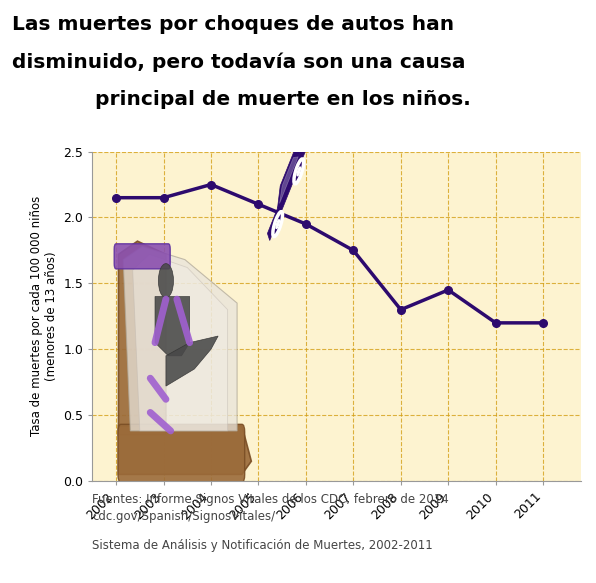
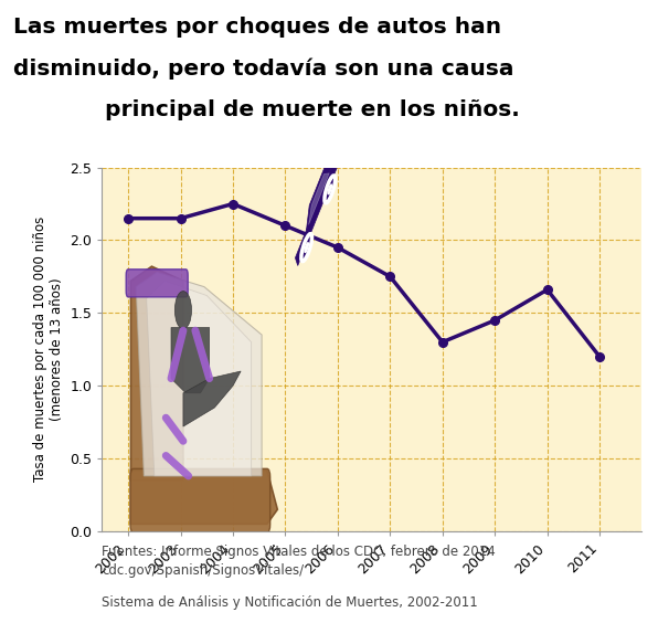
2010: 1.20 -> 1.66
